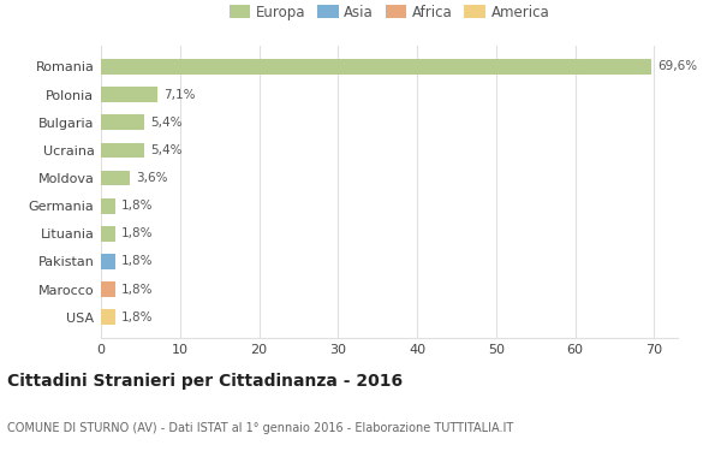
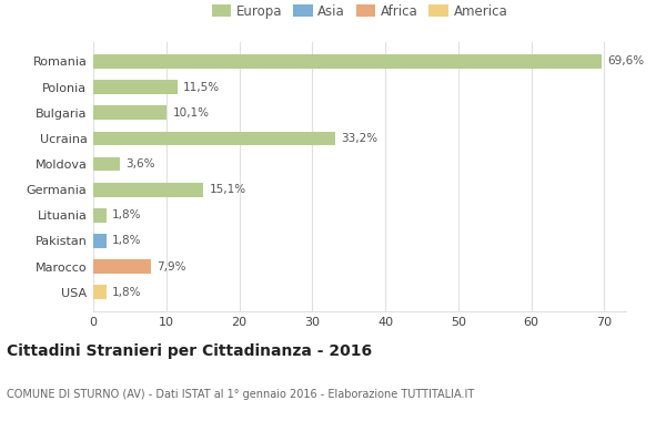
Polonia: 7,1% -> 11,5%
Bulgaria: 5,4% -> 10,1%
Ucraina: 5,4% -> 33,2%
Germania: 1,8% -> 15,1%
Marocco: 1,8% -> 7,9%
